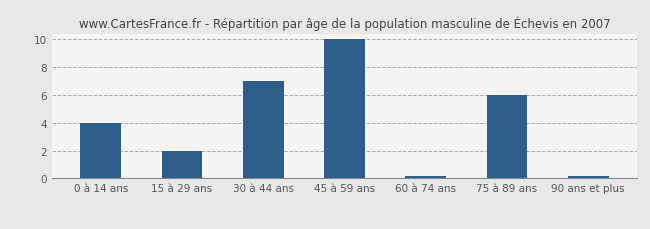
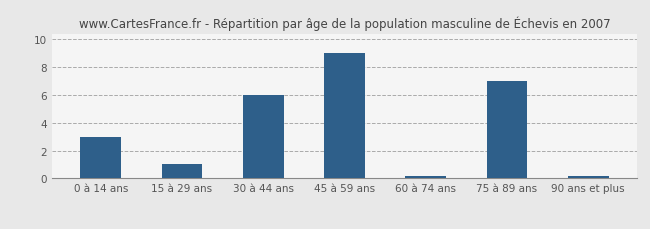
0 à 14 ans: 4.0 -> 3.0
15 à 29 ans: 2.0 -> 1.0
30 à 44 ans: 7.0 -> 6.0
45 à 59 ans: 10.0 -> 9.0
75 à 89 ans: 6.0 -> 7.0
